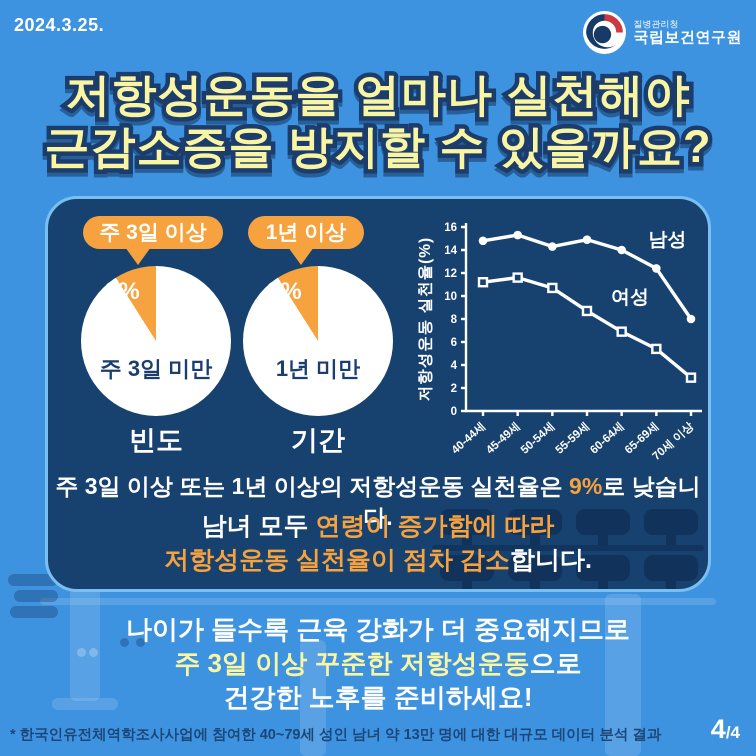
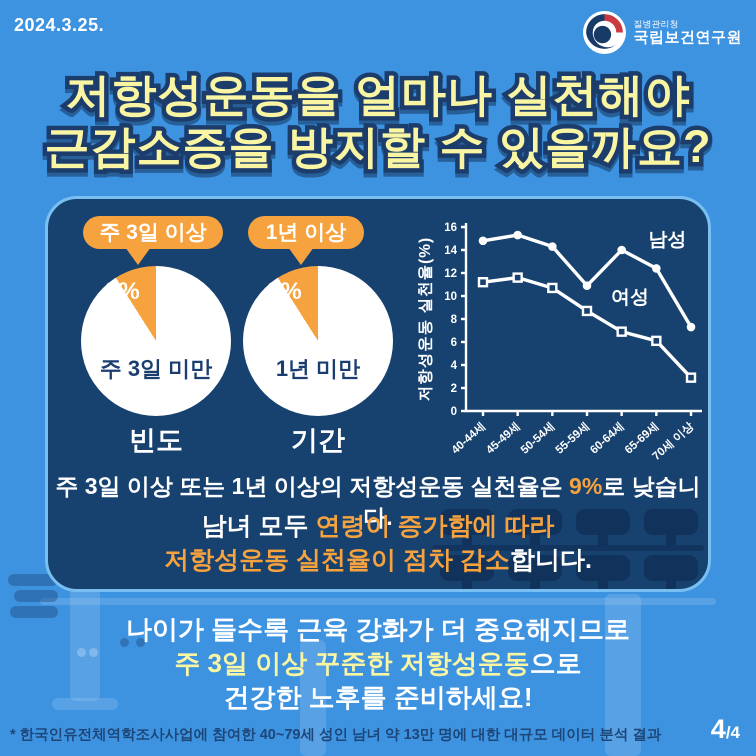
남성/55-59세: 14.9 -> 10.9
여성/65-69세: 5.4 -> 6.1
남성/70세 이상: 8.0 -> 7.3
